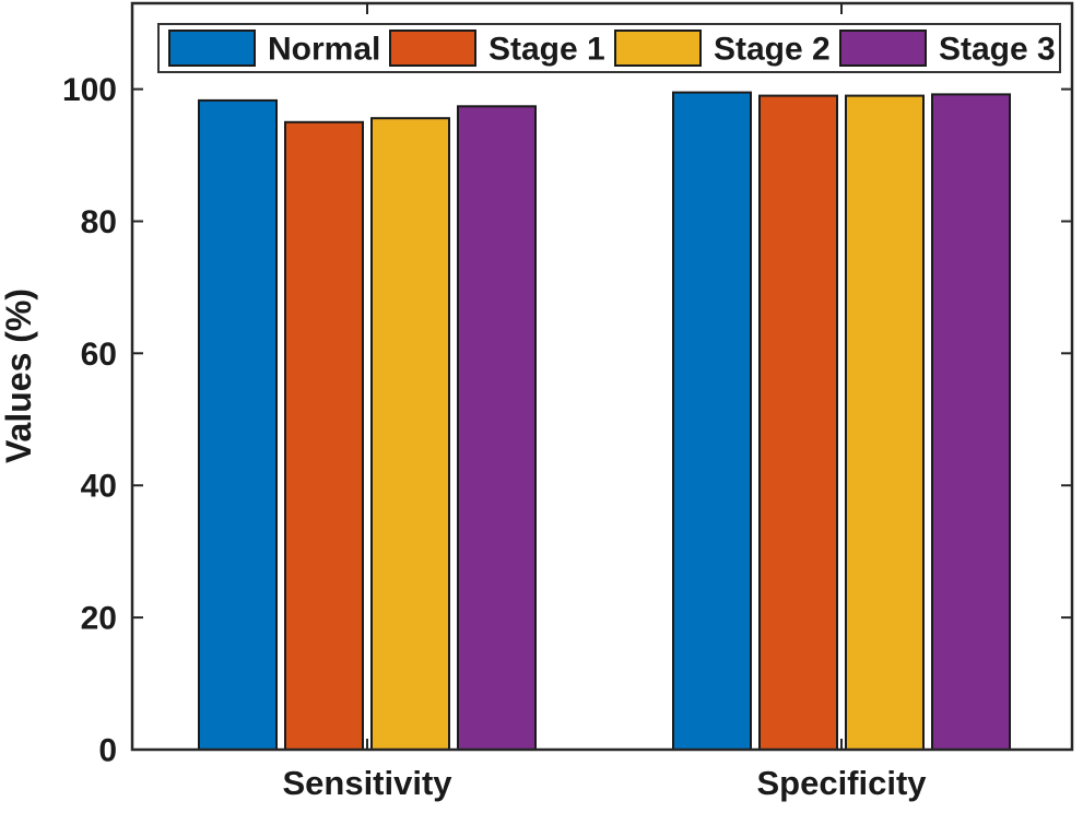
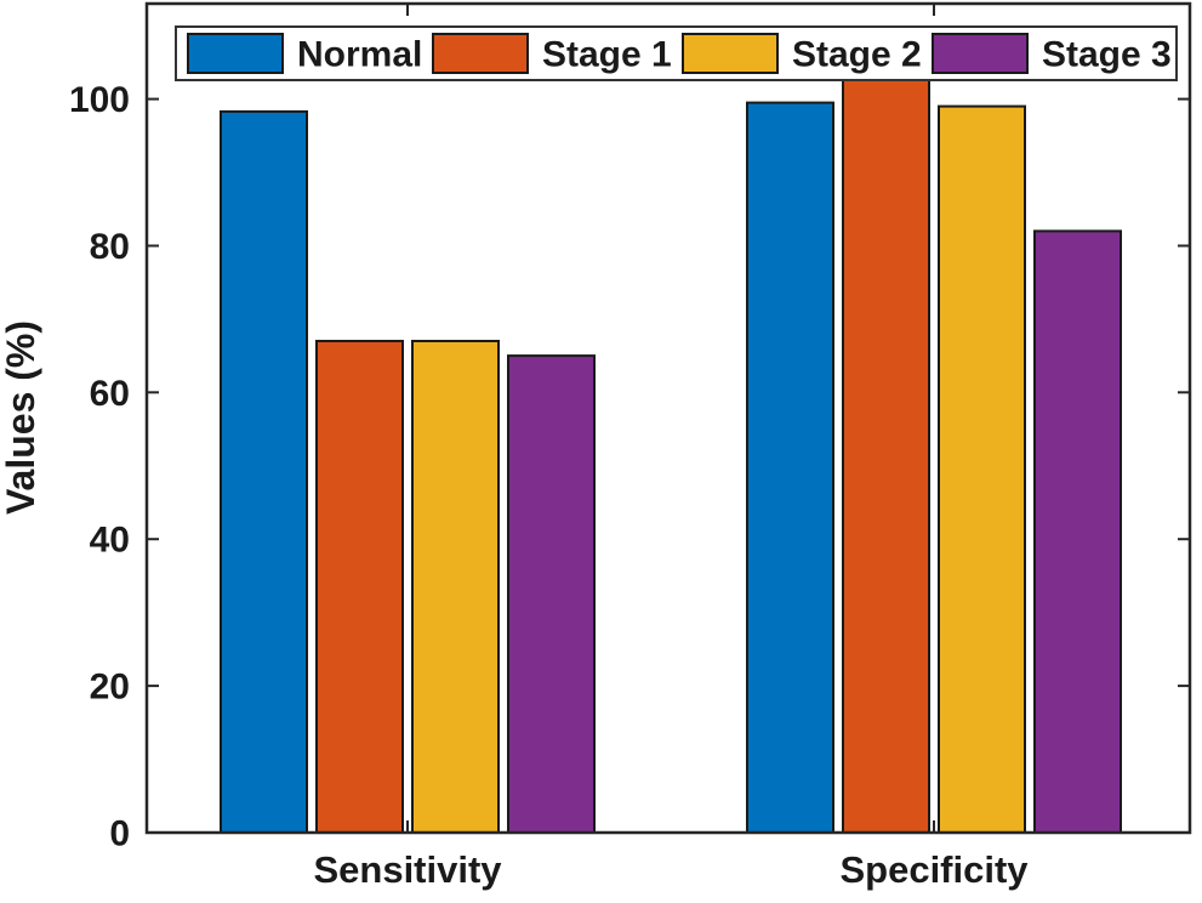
Stage 1/Sensitivity: 95 -> 67
Stage 2/Sensitivity: 96 -> 67
Stage 3/Sensitivity: 97 -> 65
Stage 1/Specificity: 99 -> 105
Stage 3/Specificity: 99 -> 82
